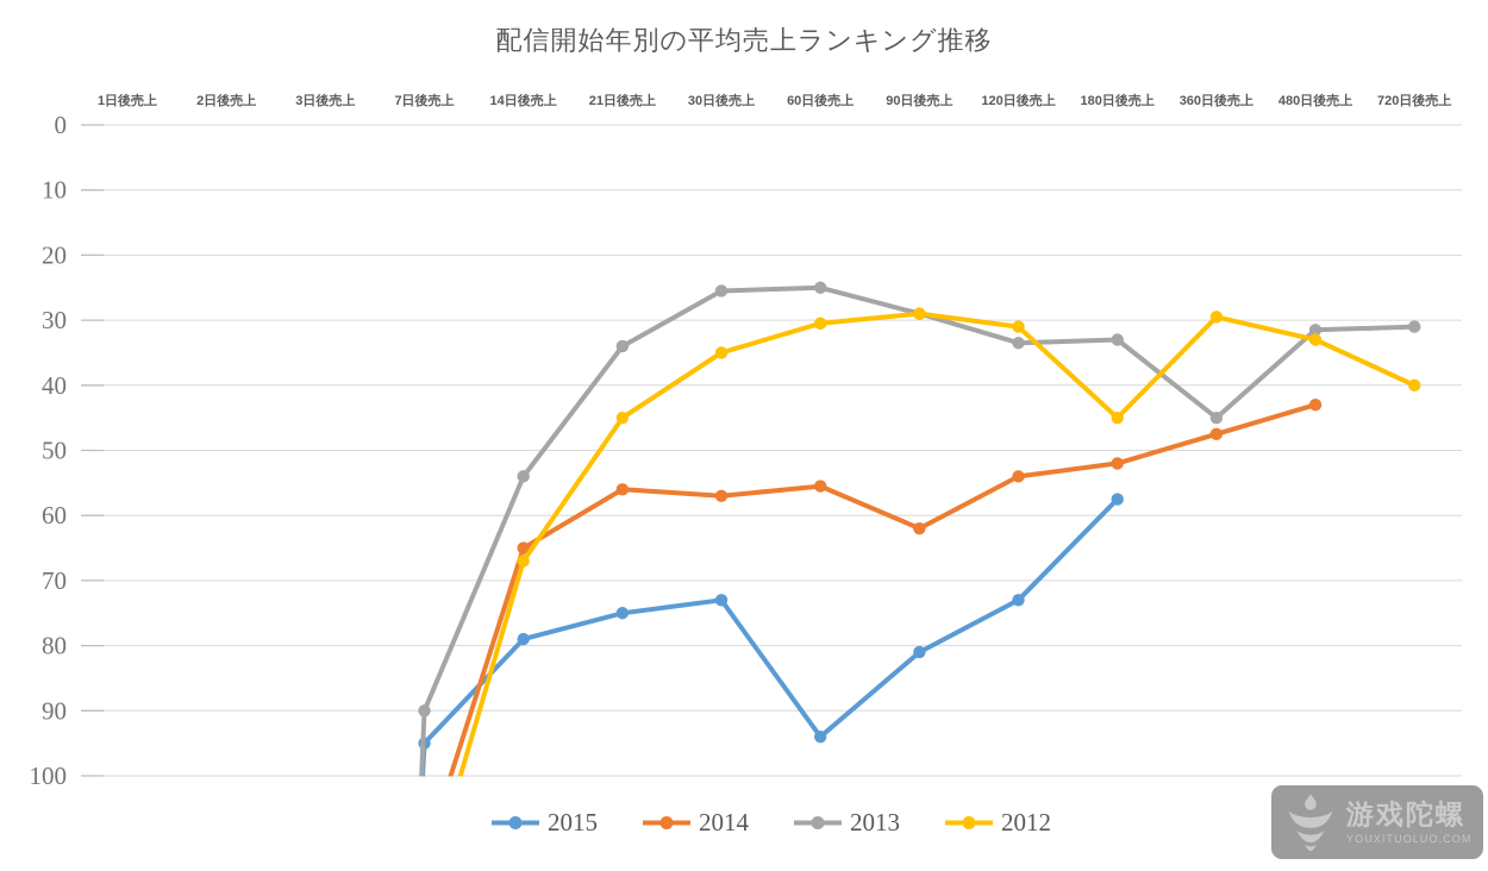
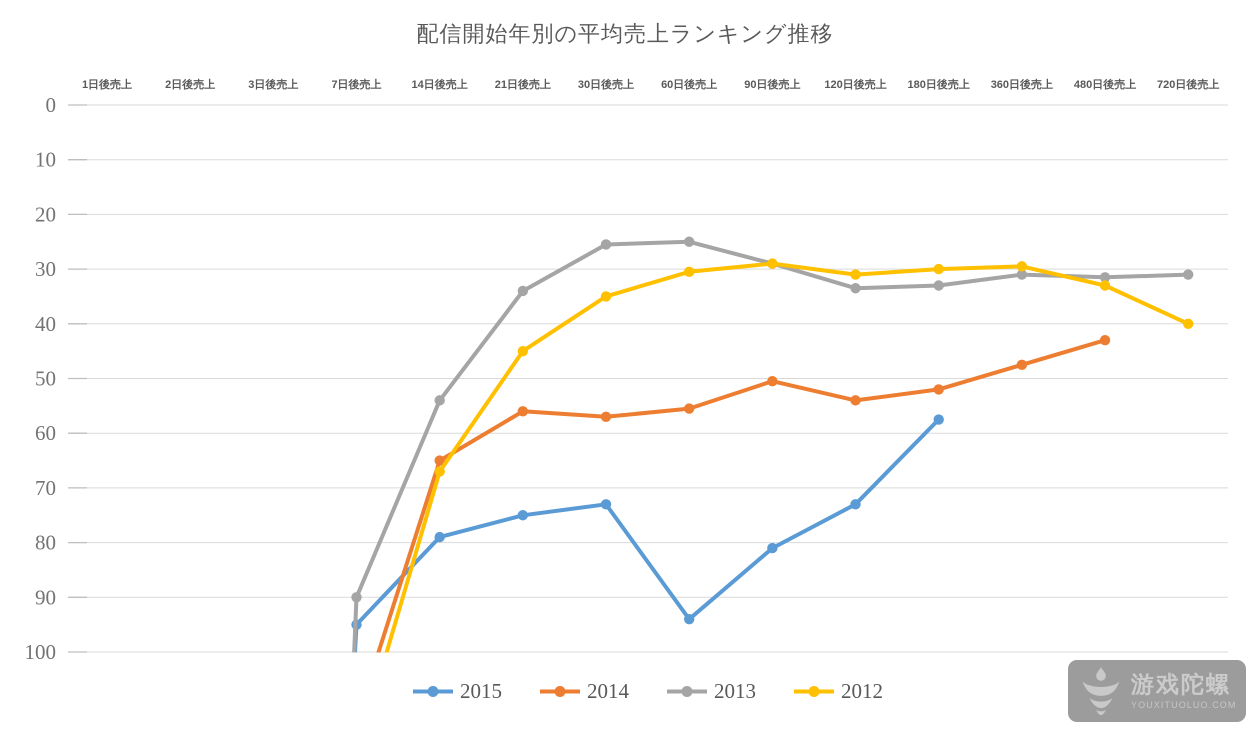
2014/90日後売上: 62 -> 50
2012/180日後売上: 45 -> 30
2013/360日後売上: 45 -> 31
